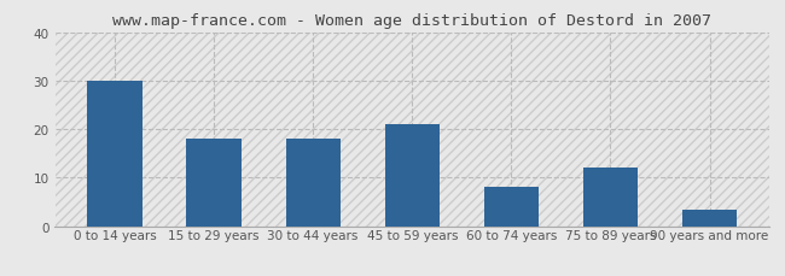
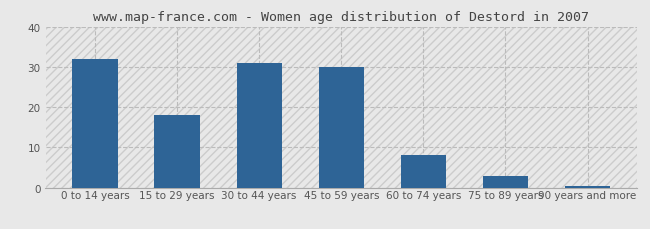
0 to 14 years: 30.0 -> 32.0
30 to 44 years: 18.0 -> 31.0
45 to 59 years: 21.0 -> 30.0
75 to 89 years: 12.0 -> 3.0
90 years and more: 3.5 -> 0.4
